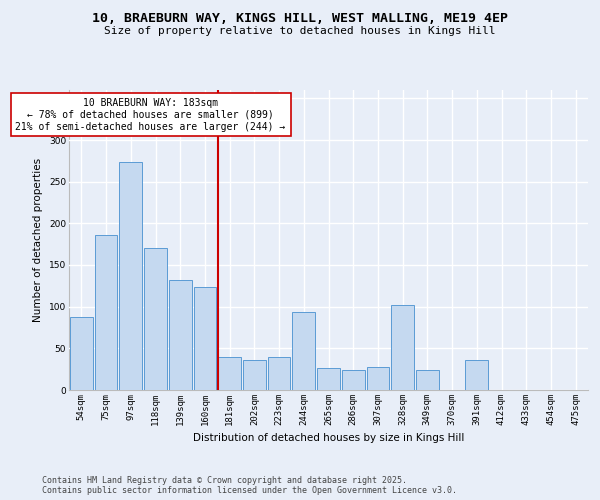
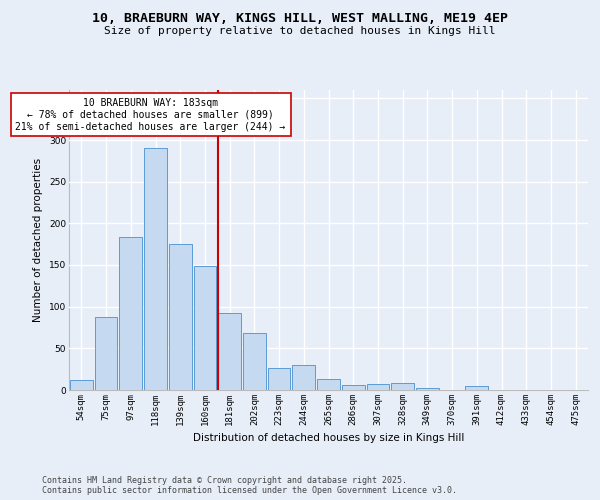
54sqm: 88 -> 12
75sqm: 186 -> 88
97sqm: 274 -> 184
118sqm: 170 -> 290
139sqm: 132 -> 175
160sqm: 124 -> 149
181sqm: 40 -> 93
202sqm: 36 -> 68
223sqm: 40 -> 26
244sqm: 94 -> 30
265sqm: 26 -> 13
286sqm: 24 -> 6
307sqm: 28 -> 7
328sqm: 102 -> 8
349sqm: 24 -> 2
391sqm: 36 -> 5
